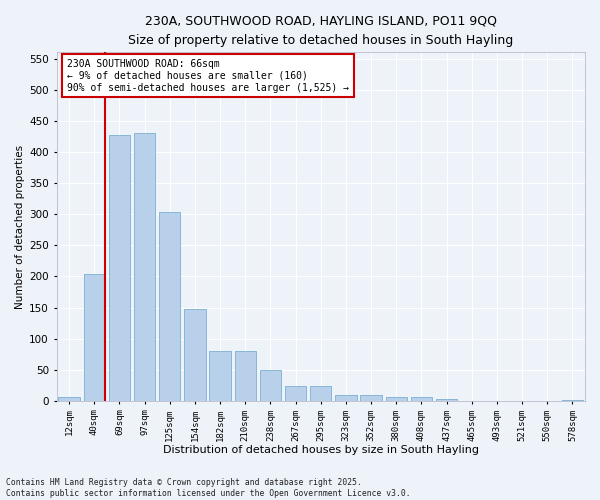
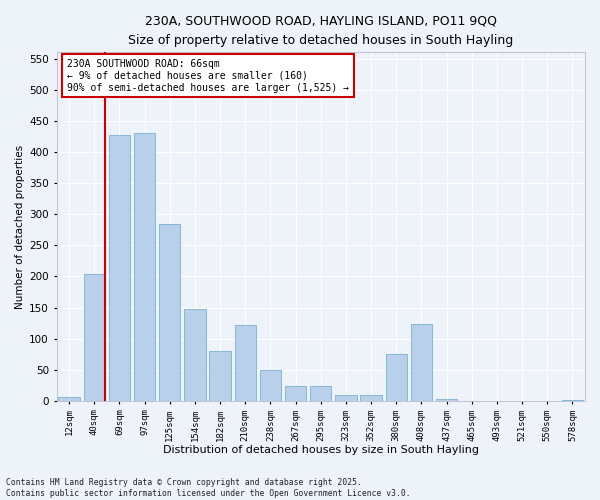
125sqm: 303 -> 284
210sqm: 81 -> 122
380sqm: 6 -> 76
408sqm: 6 -> 124
